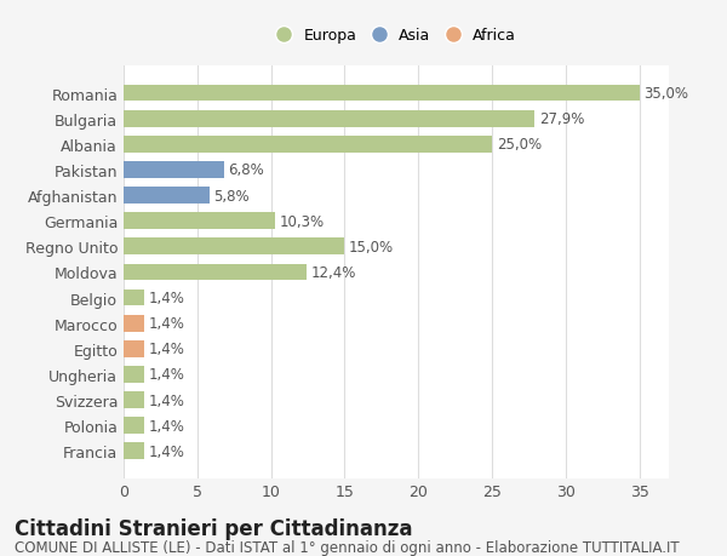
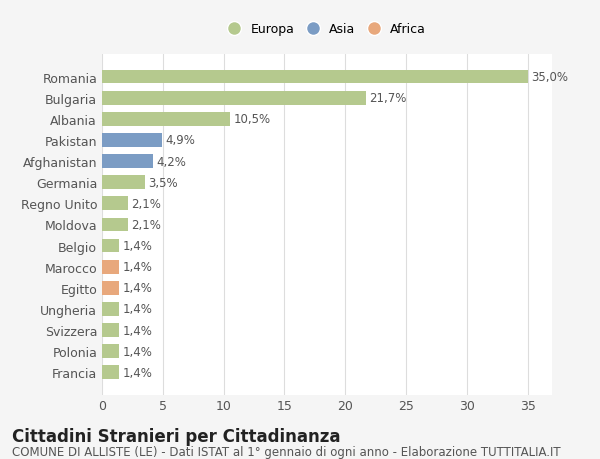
Bulgaria: 27,9% -> 21,7%
Albania: 25,0% -> 10,5%
Pakistan: 6,8% -> 4,9%
Afghanistan: 5,8% -> 4,2%
Germania: 10,3% -> 3,5%
Regno Unito: 15,0% -> 2,1%
Moldova: 12,4% -> 2,1%
